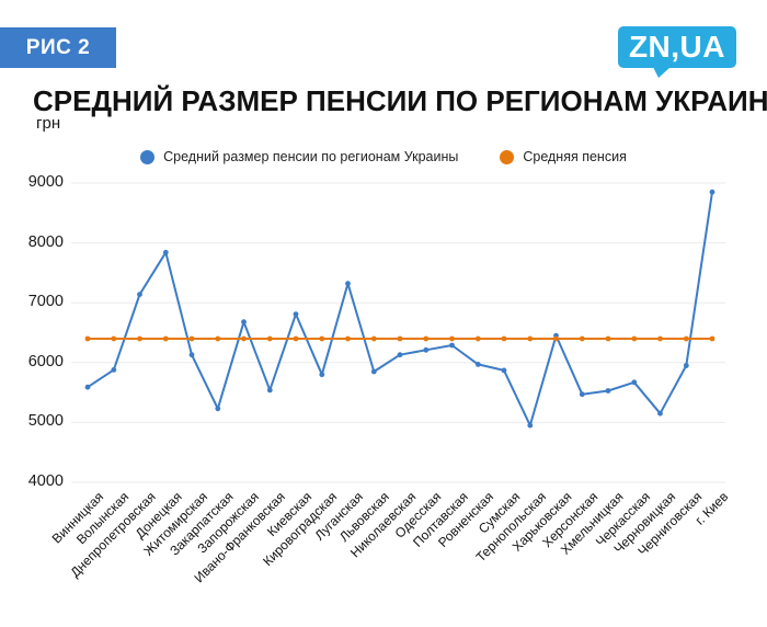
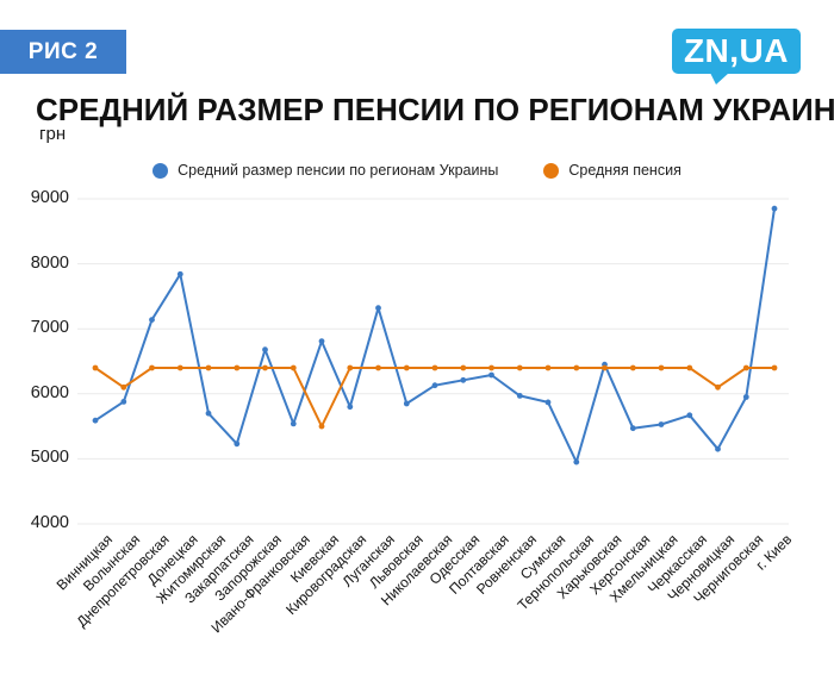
Средняя пенсия/Волынская: 6400 -> 6100
Средний размер пенсии по регионам Украины/Житомирская: 6100 -> 5700
Средняя пенсия/Киевская: 6400 -> 5500
Средняя пенсия/Черновицкая: 6400 -> 6100
